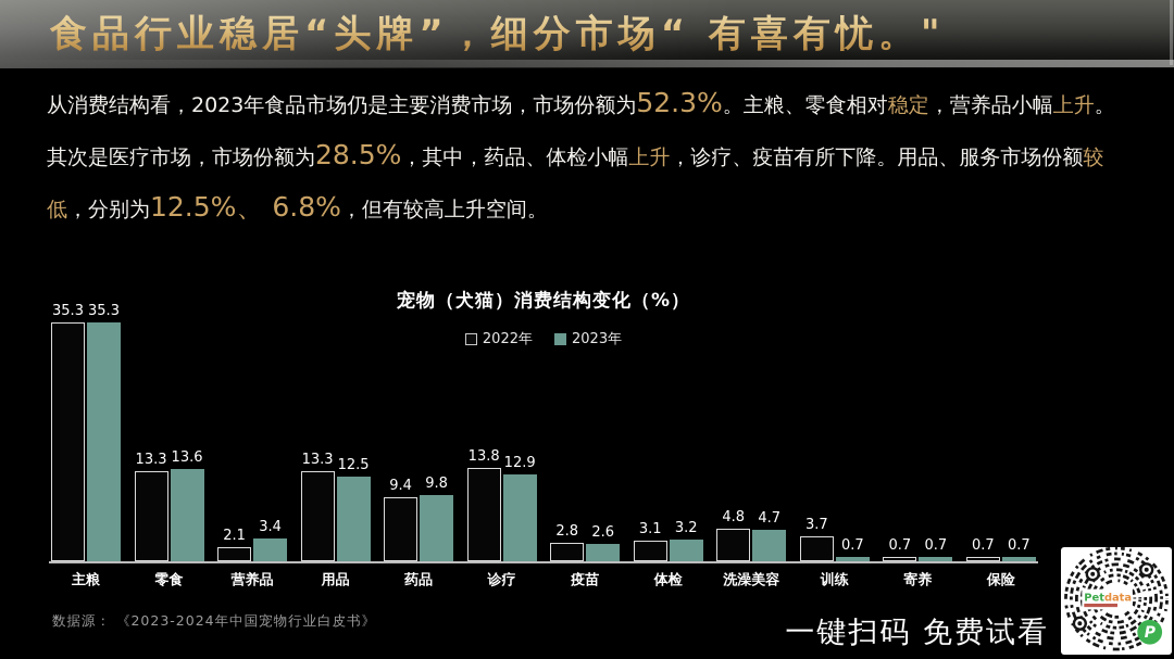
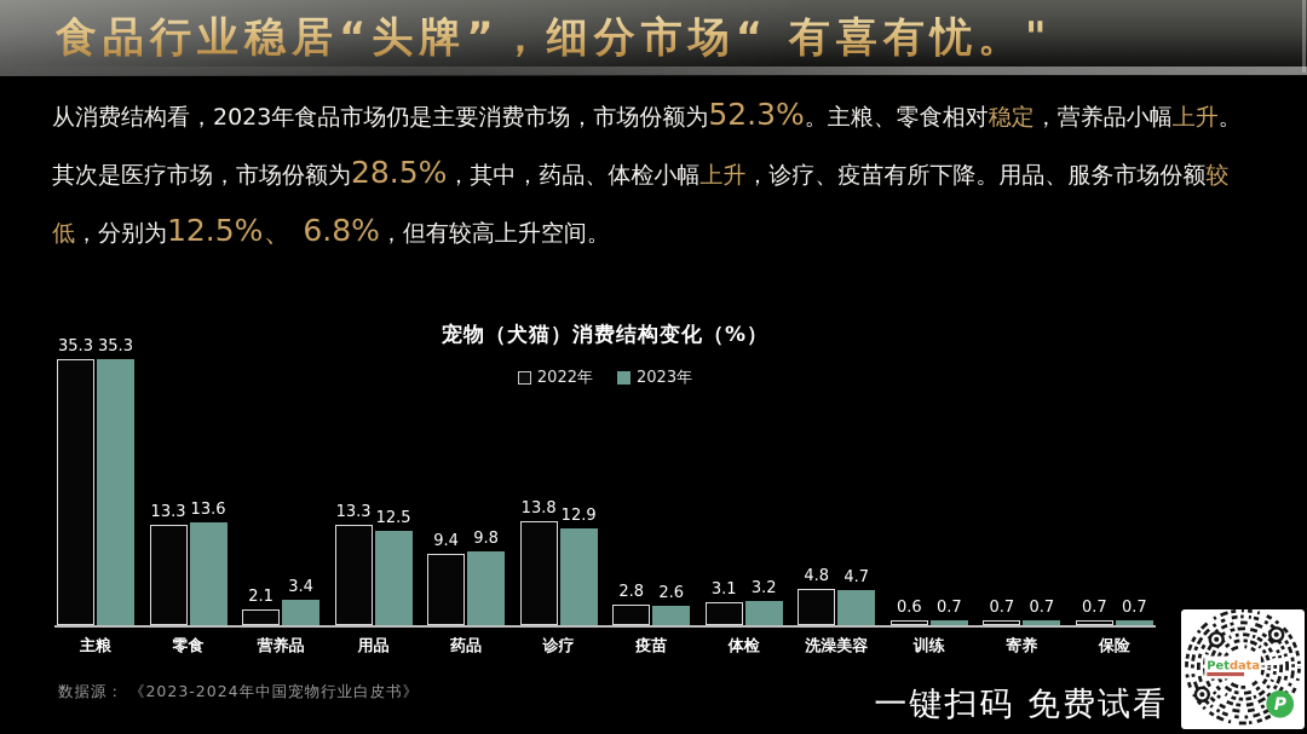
2022年/训练: 3.7 -> 0.6
